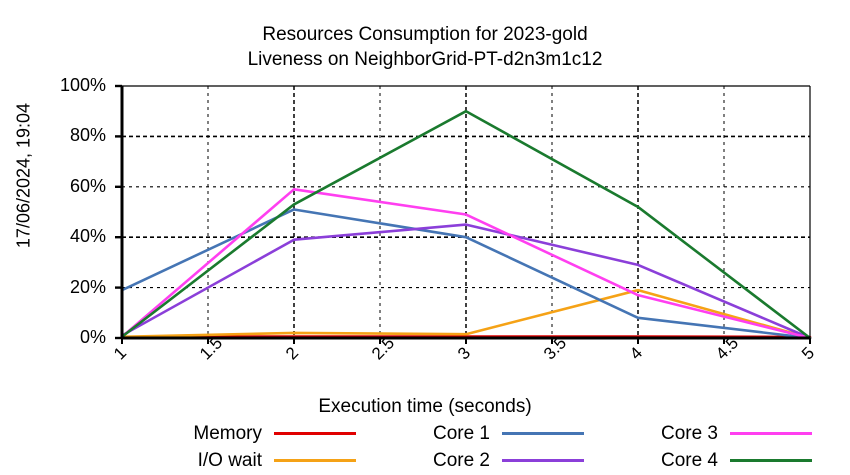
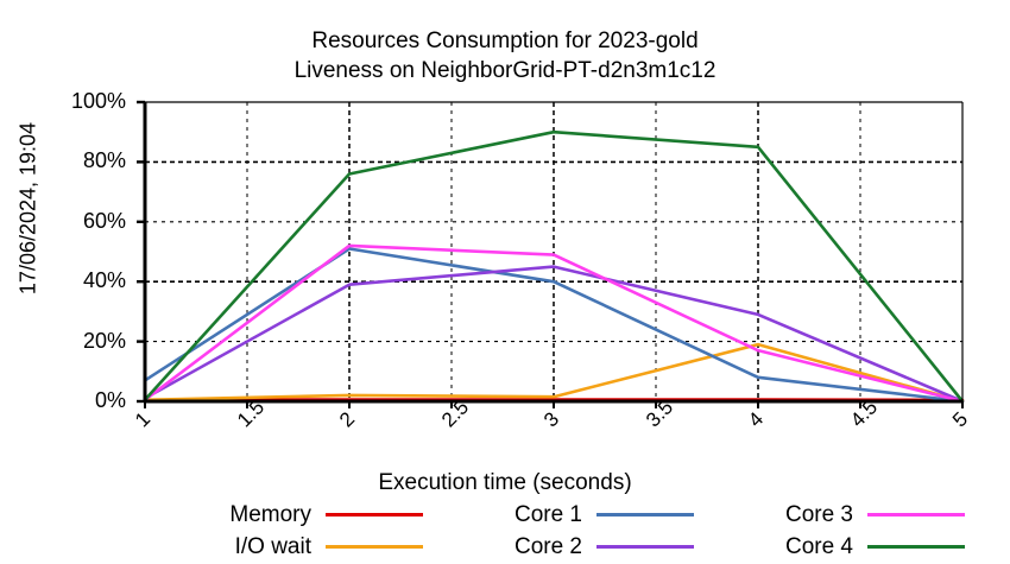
Core 1/1: 19% -> 7%
Core 3/2: 59% -> 52%
Core 4/2: 53% -> 76%
Core 4/4: 52% -> 85%
